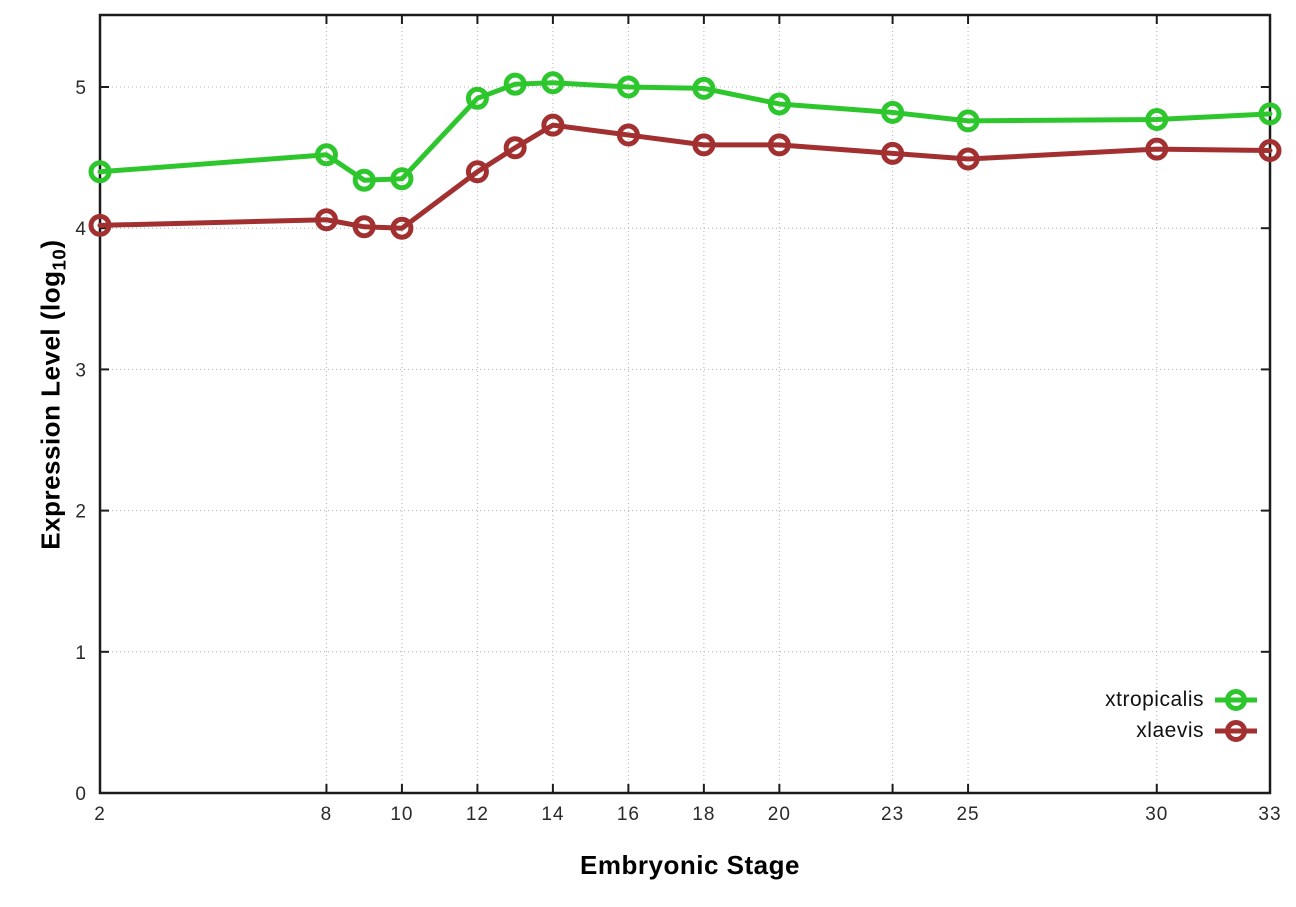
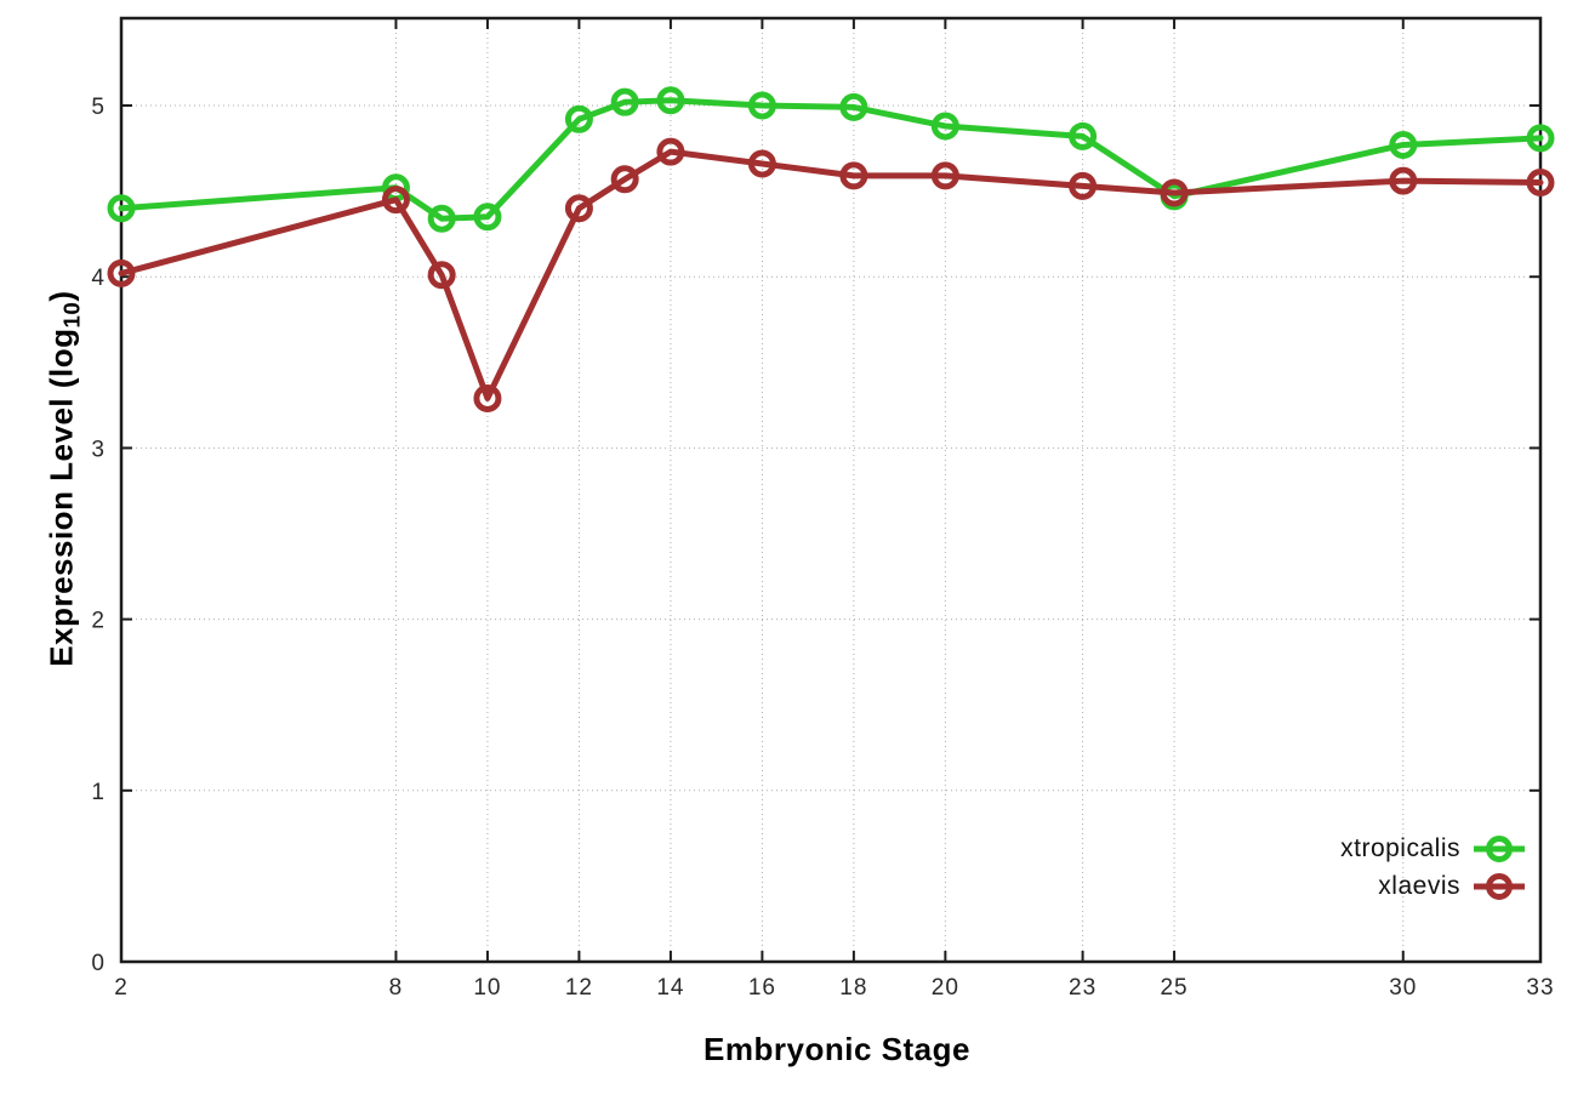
xlaevis/8: 4.06 -> 4.45
xlaevis/10: 4.00 -> 3.29
xtropicalis/25: 4.76 -> 4.47
